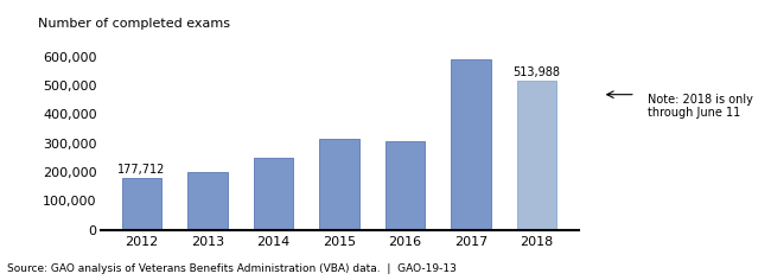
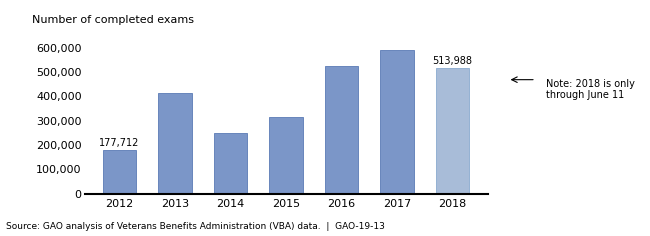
2013: 198,000 -> 415,000
2016: 307,000 -> 525,000
